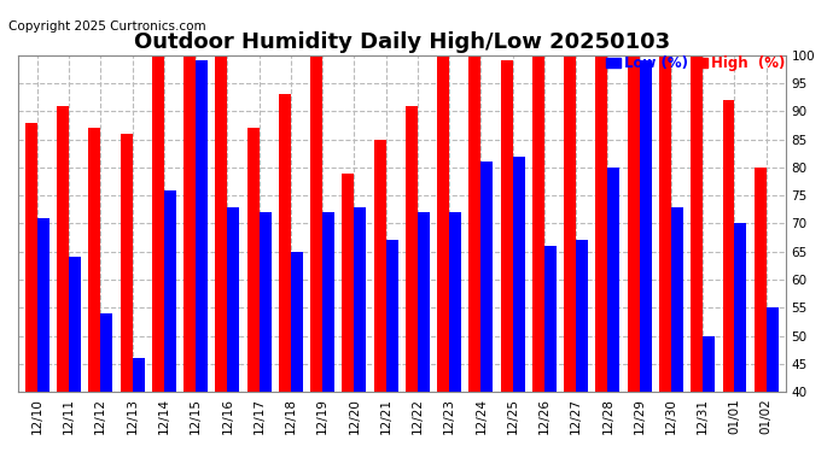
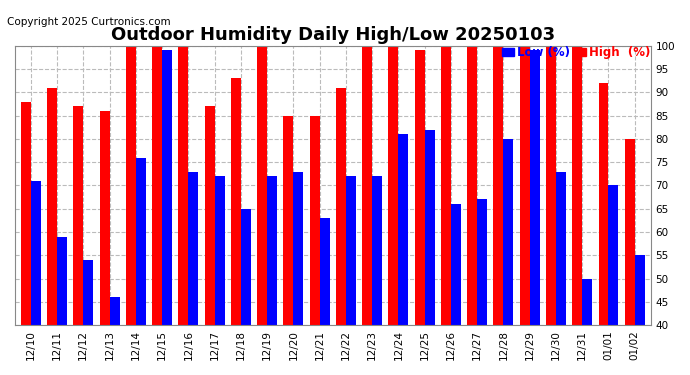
Low (%)/12/11: 64 -> 59
High (%)/12/20: 79 -> 85
Low (%)/12/21: 67 -> 63
